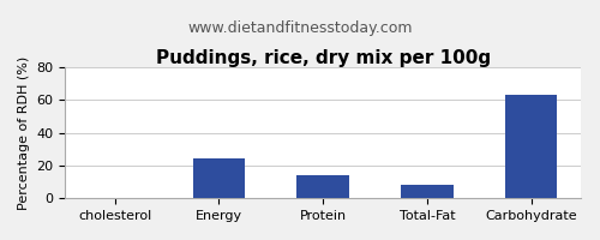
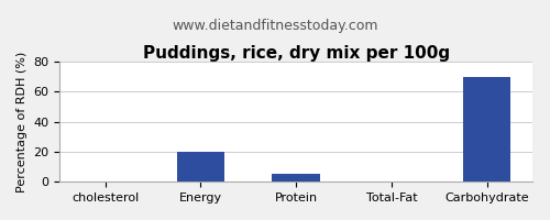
Energy: 24 -> 20
Protein: 14 -> 5
Total-Fat: 8 -> 0
Carbohydrate: 63 -> 70
